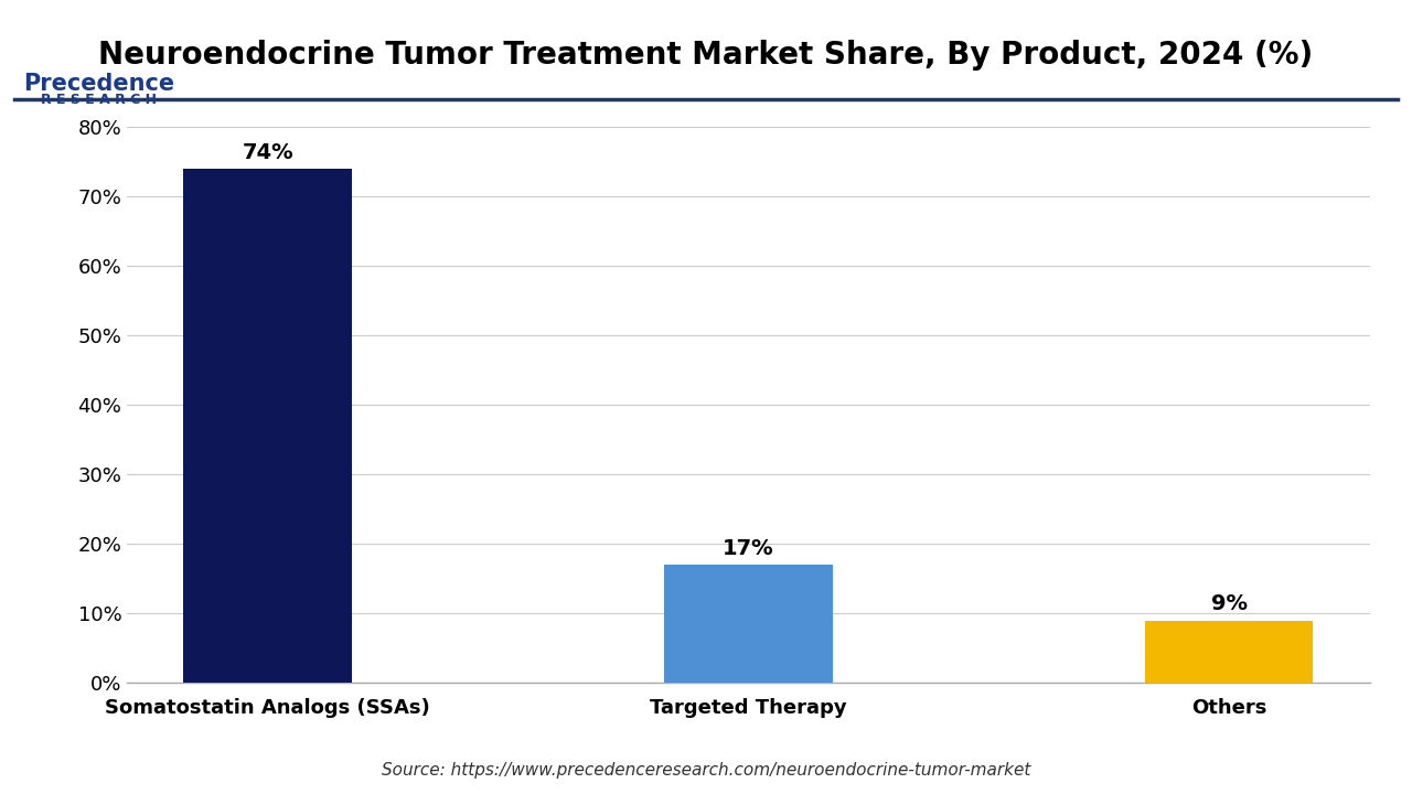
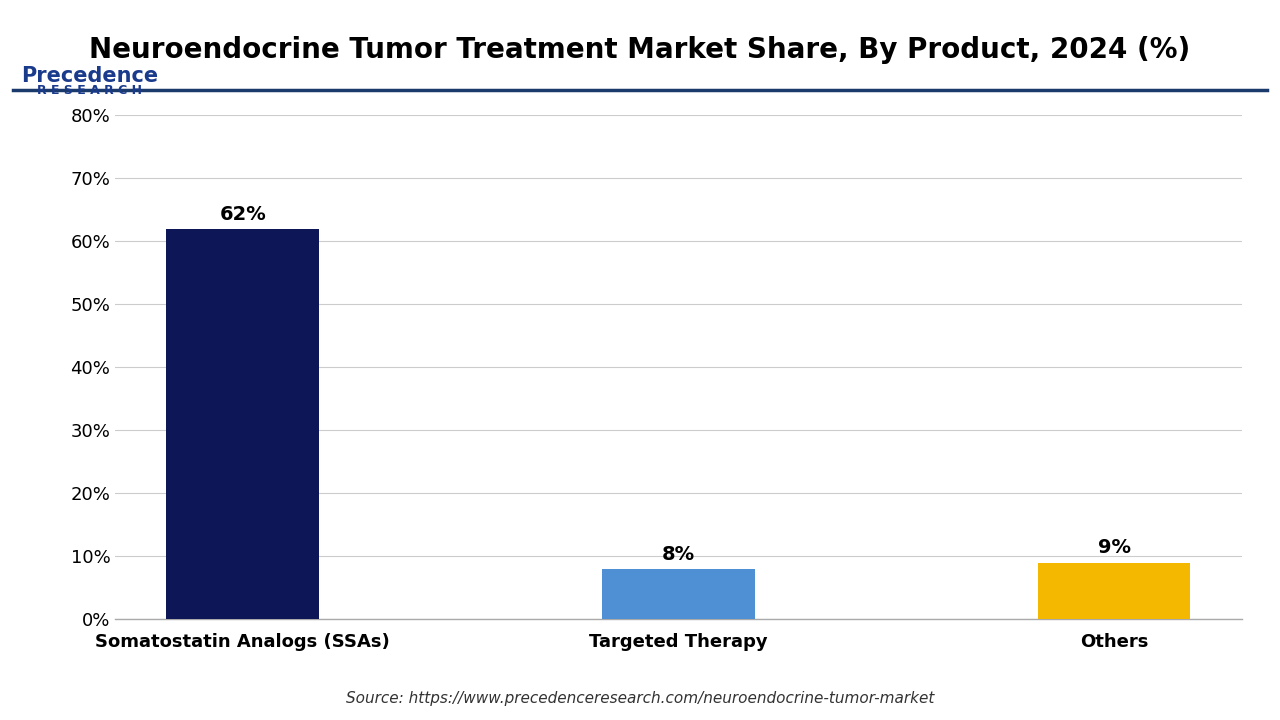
Somatostatin Analogs (SSAs): 74% -> 62%
Targeted Therapy: 17% -> 8%
